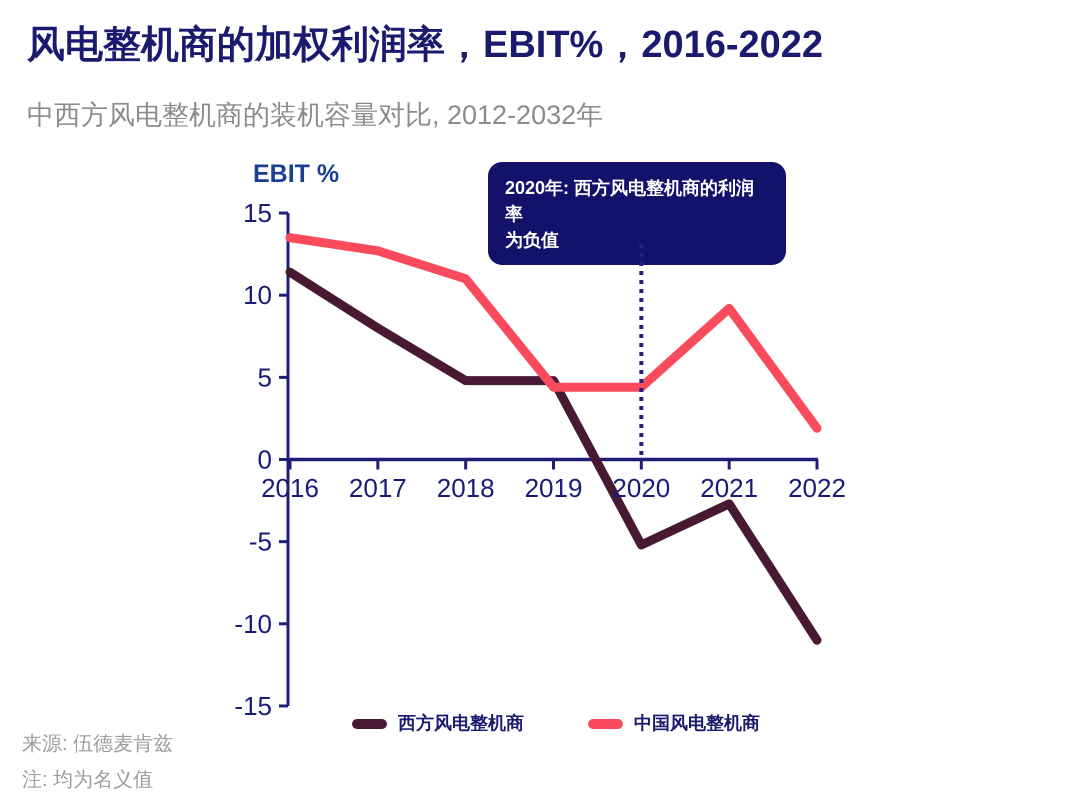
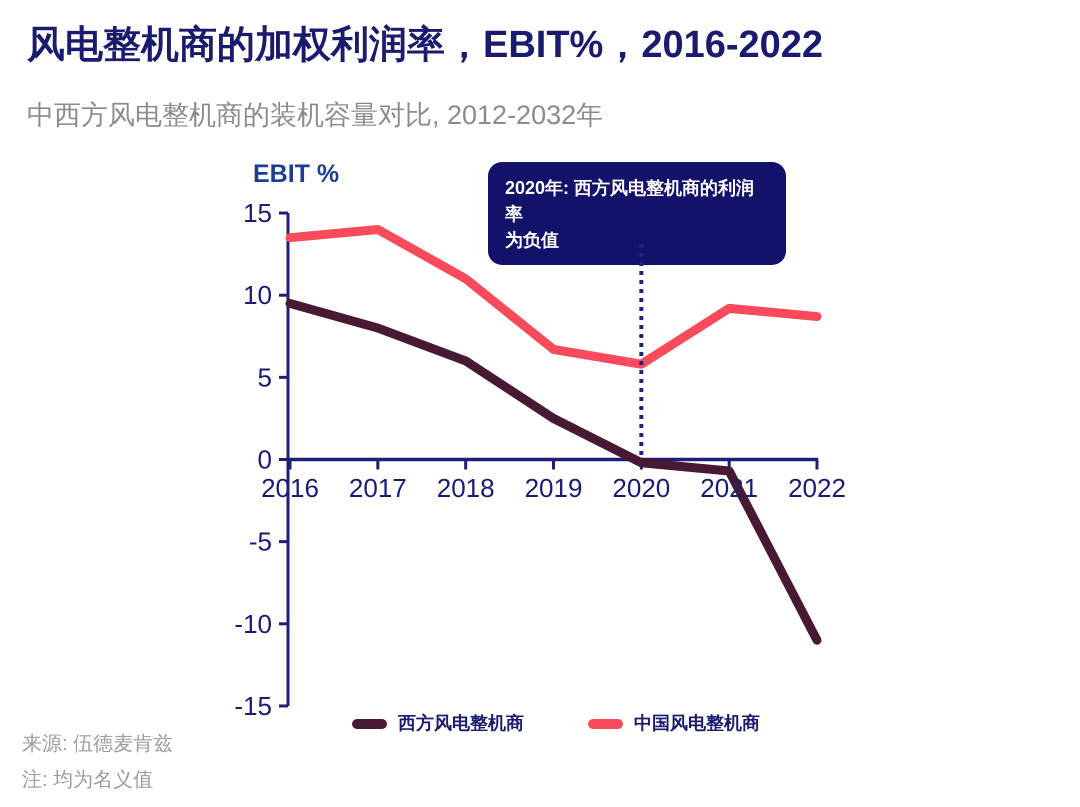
西方风电整机商/2016: 11.4 -> 9.5
中国风电整机商/2017: 12.7 -> 14.0
西方风电整机商/2018: 4.8 -> 6.0
西方风电整机商/2019: 4.8 -> 2.5
中国风电整机商/2019: 4.4 -> 6.7
西方风电整机商/2020: -5.2 -> -0.2
中国风电整机商/2020: 4.4 -> 5.8
西方风电整机商/2021: -2.7 -> -0.7
中国风电整机商/2022: 1.9 -> 8.7
